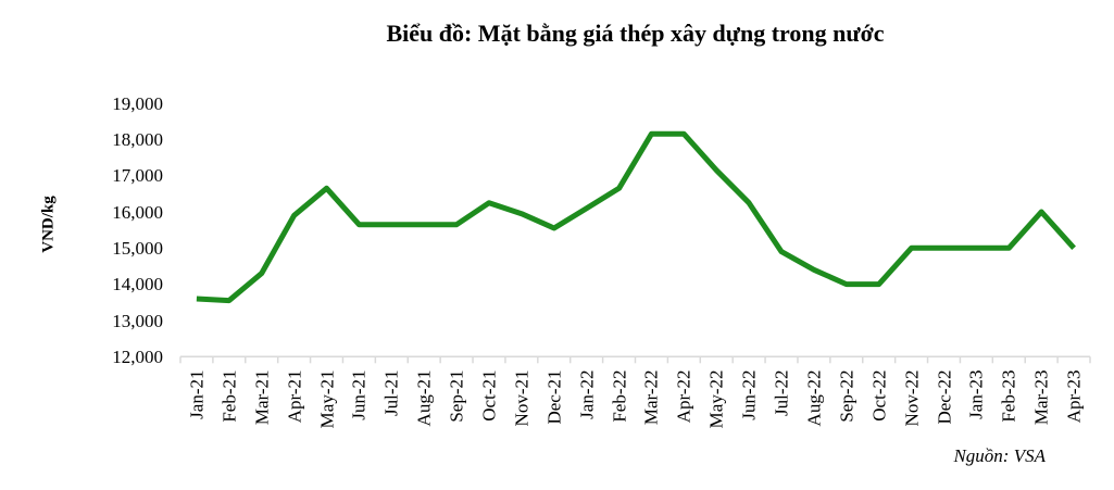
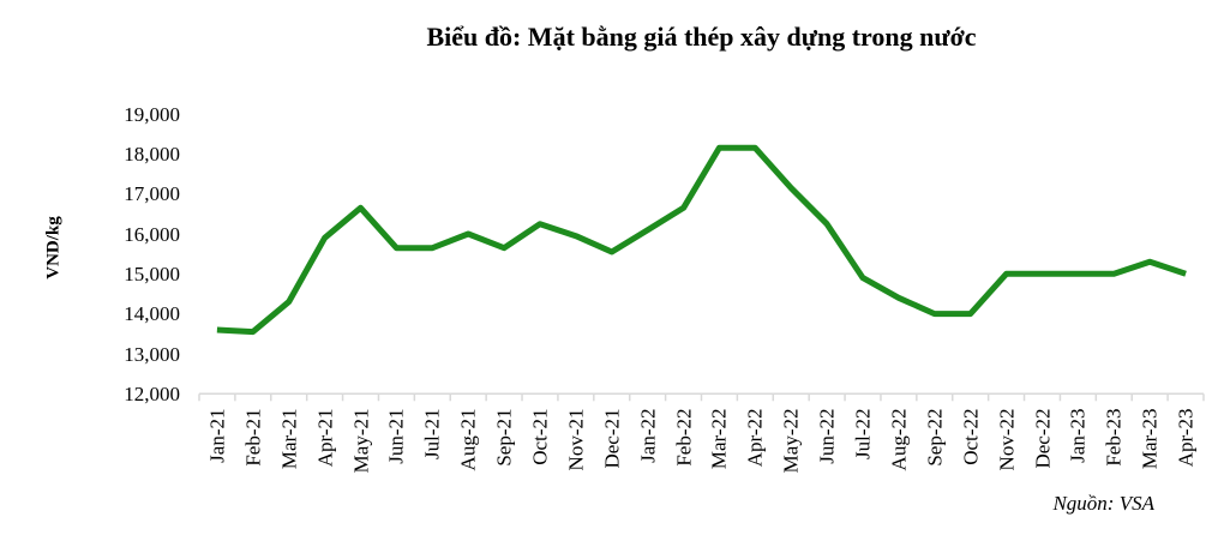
Aug-21: 15600 -> 16000
Mar-23: 16000 -> 15300
